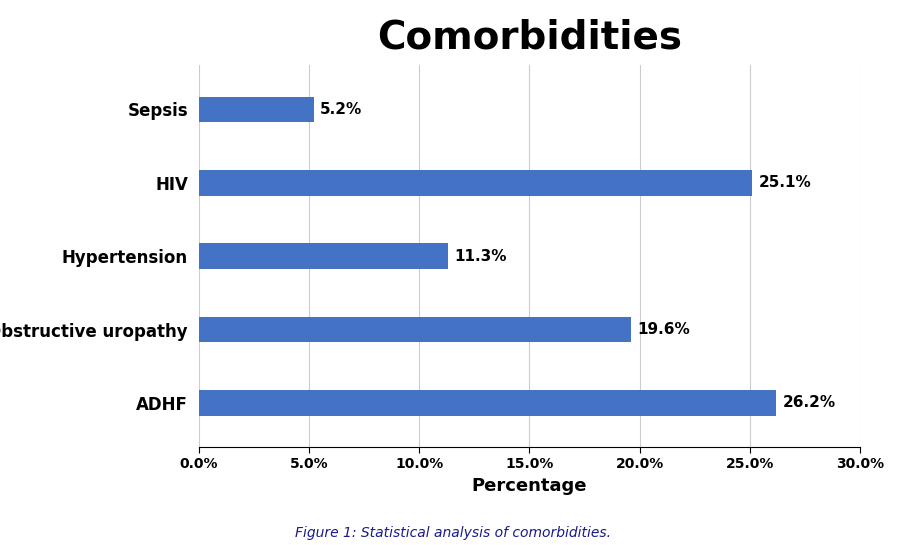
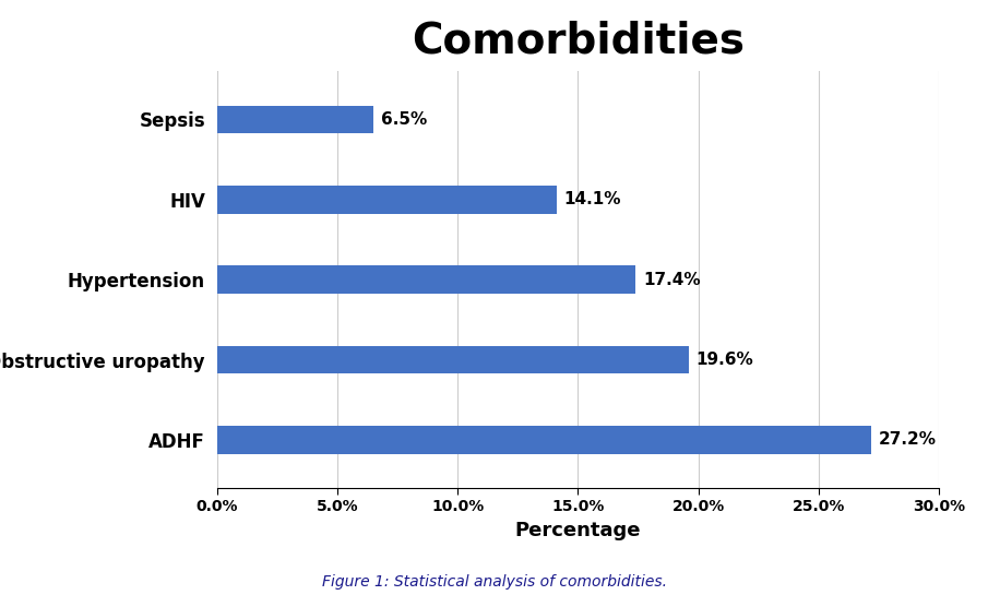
Sepsis: 5.2% -> 6.5%
HIV: 25.1% -> 14.1%
Hypertension: 11.3% -> 17.4%
ADHF: 26.2% -> 27.2%
